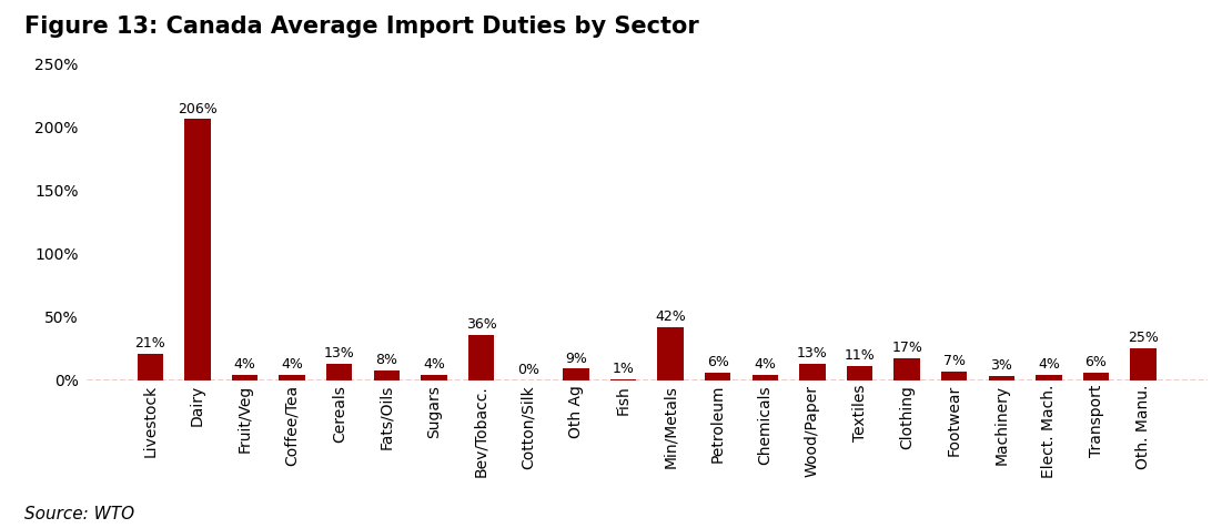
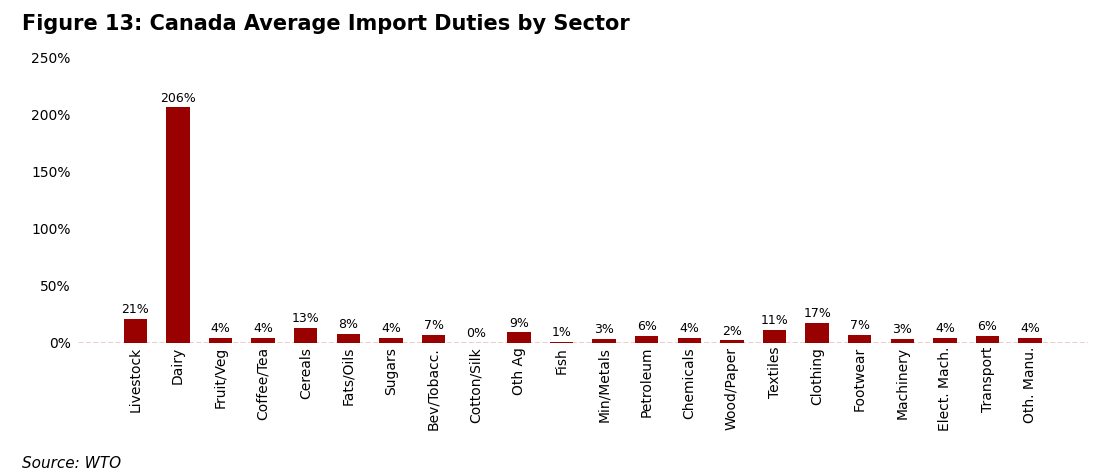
Bev/Tobacc.: 36% -> 7%
Min/Metals: 42% -> 3%
Wood/Paper: 13% -> 2%
Oth. Manu.: 25% -> 4%
